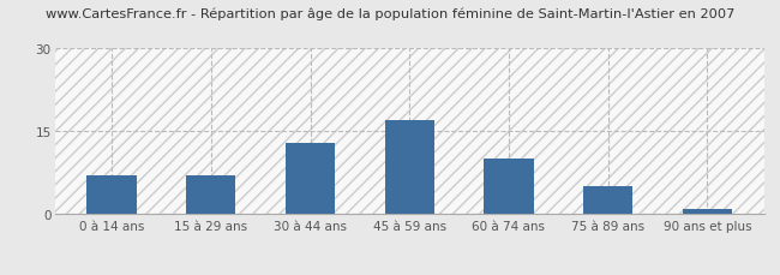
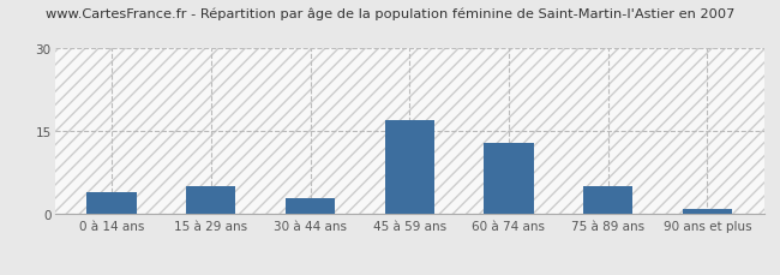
0 à 14 ans: 7 -> 4
15 à 29 ans: 7 -> 5
30 à 44 ans: 13 -> 3
60 à 74 ans: 10 -> 13
